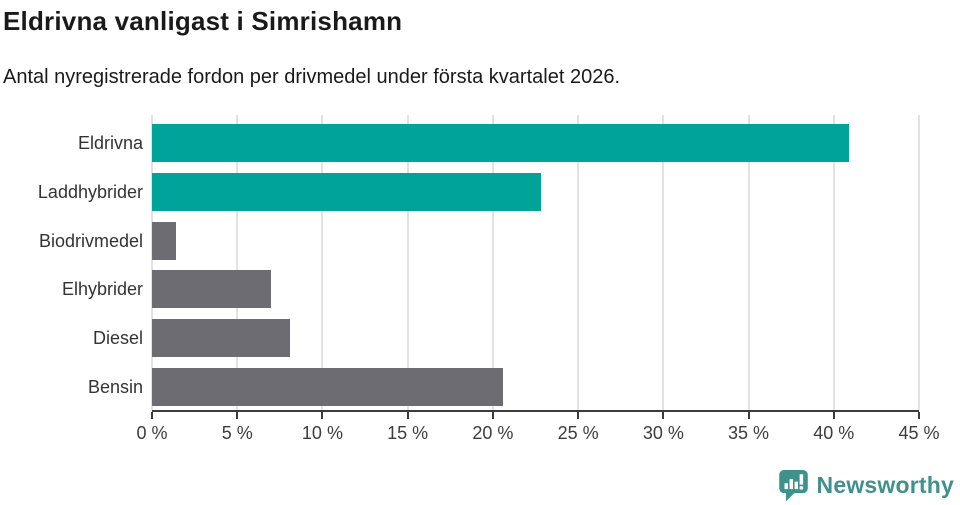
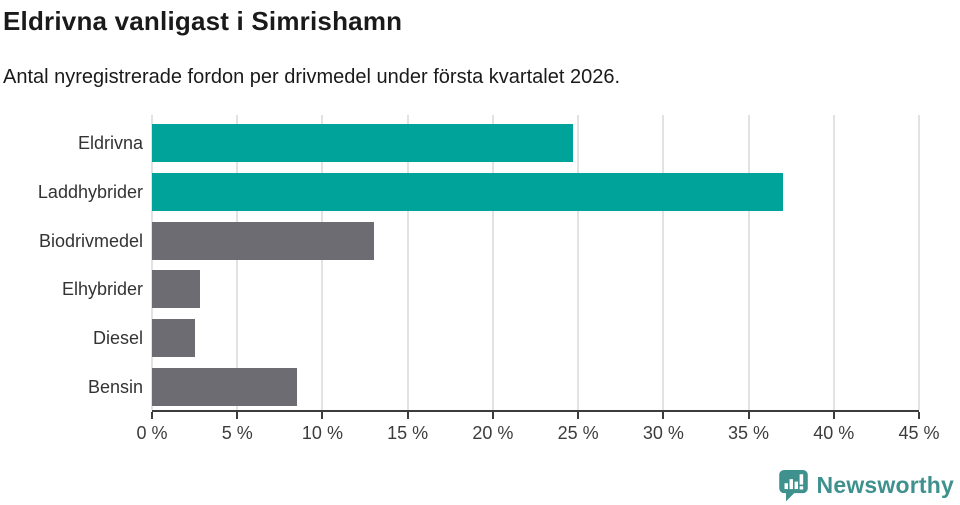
Eldrivna: 40.9% -> 24.7%
Laddhybrider: 22.8% -> 37.0%
Biodrivmedel: 1.4% -> 13.0%
Elhybrider: 7.0% -> 2.8%
Diesel: 8.1% -> 2.5%
Bensin: 20.6% -> 8.5%
